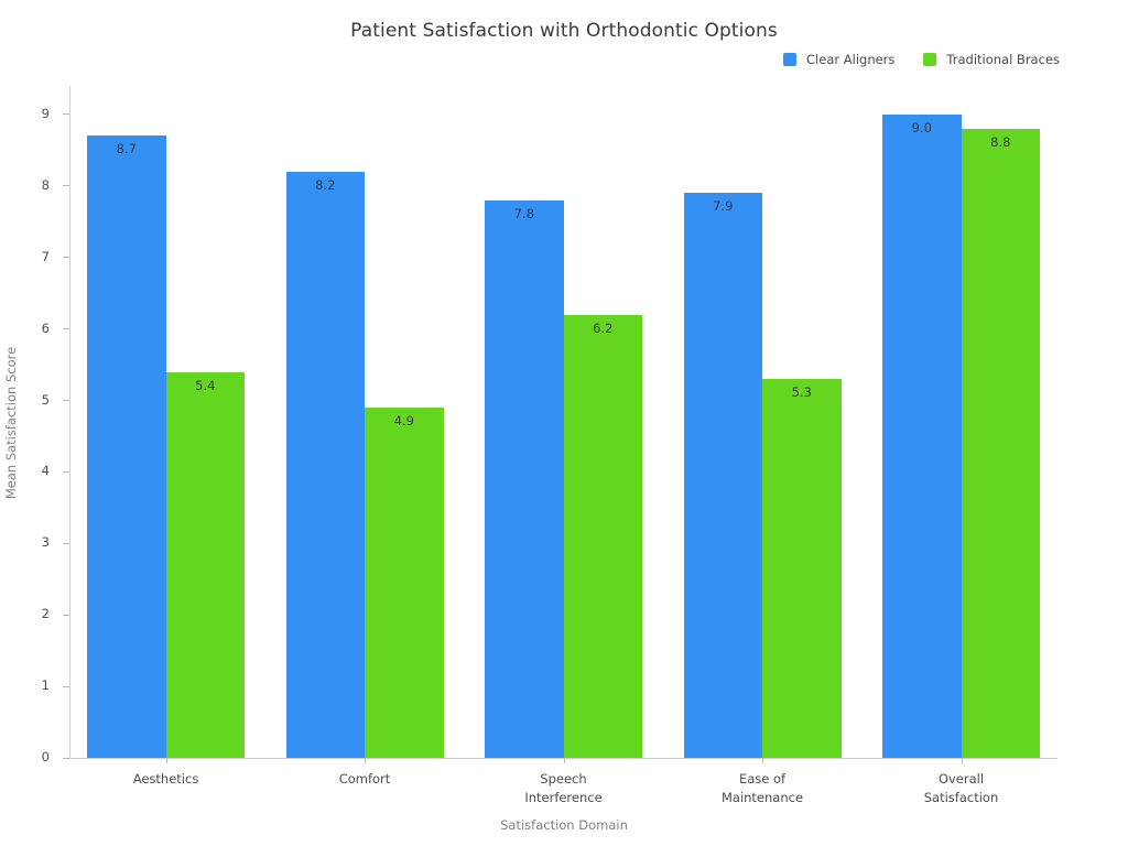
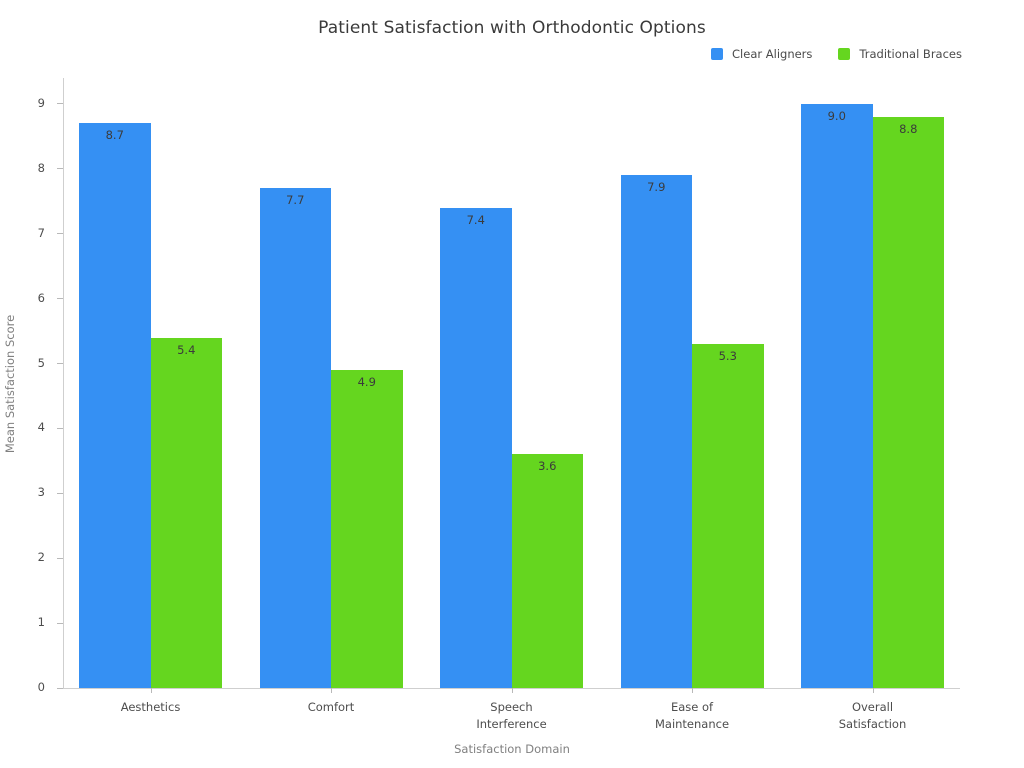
Clear Aligners/Comfort: 8.2 -> 7.7
Clear Aligners/Speech Interference: 7.8 -> 7.4
Traditional Braces/Speech Interference: 6.2 -> 3.6
